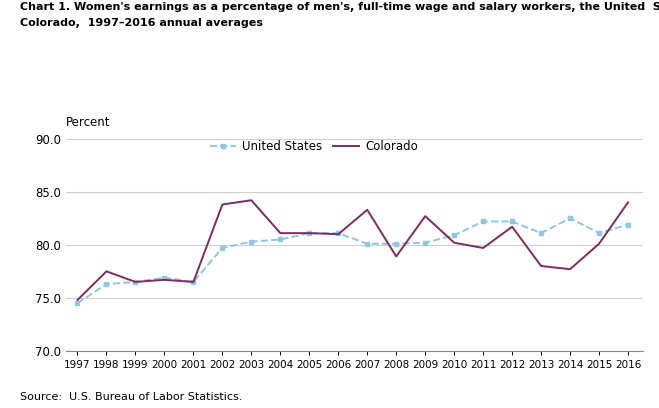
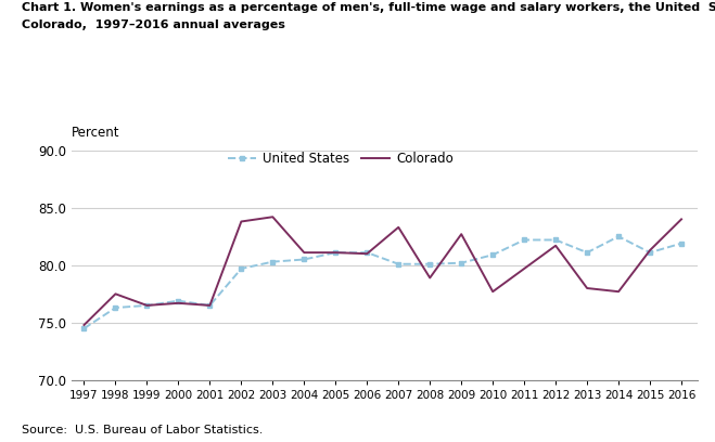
Colorado/2010: 80.2 -> 77.7
Colorado/2015: 80.1 -> 81.3
